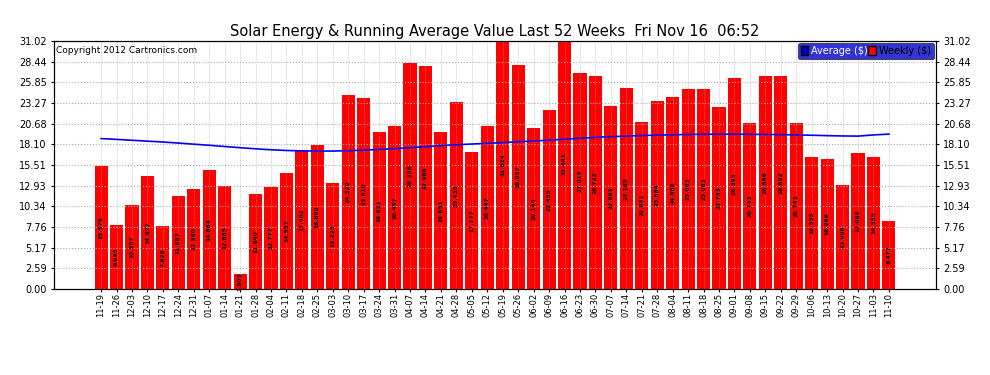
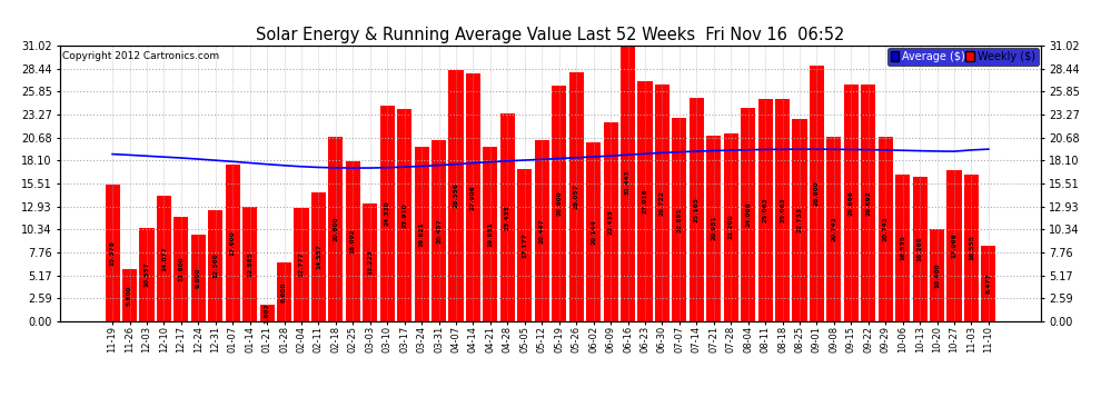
Weekly ($)/11-26: 8.0 -> 5.8
Weekly ($)/12-17: 7.8 -> 11.8
Weekly ($)/12-24: 11.7 -> 9.8
Weekly ($)/01-07: 14.9 -> 17.6
Weekly ($)/01-28: 11.8 -> 6.6
Weekly ($)/02-18: 17.4 -> 20.8
Weekly ($)/05-19: 31.0 -> 26.6
Weekly ($)/07-28: 23.6 -> 21.2
Weekly ($)/09-01: 26.4 -> 28.8
Weekly ($)/10-20: 13.0 -> 10.4
